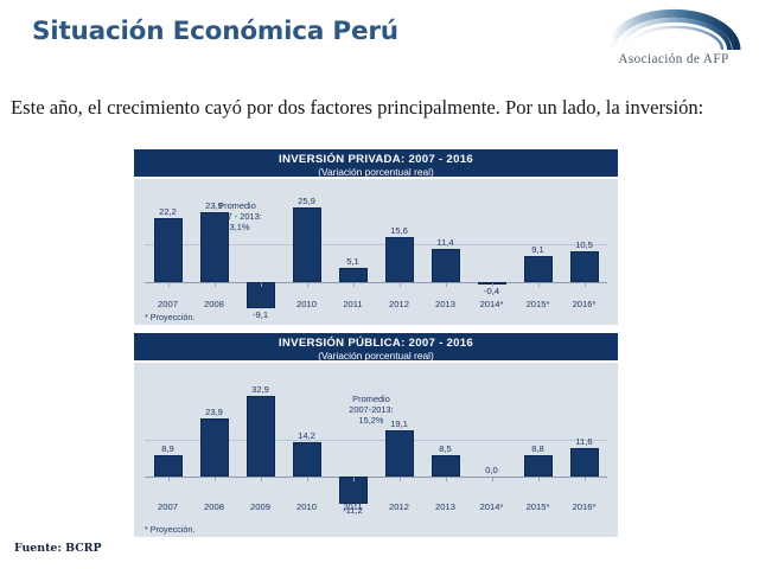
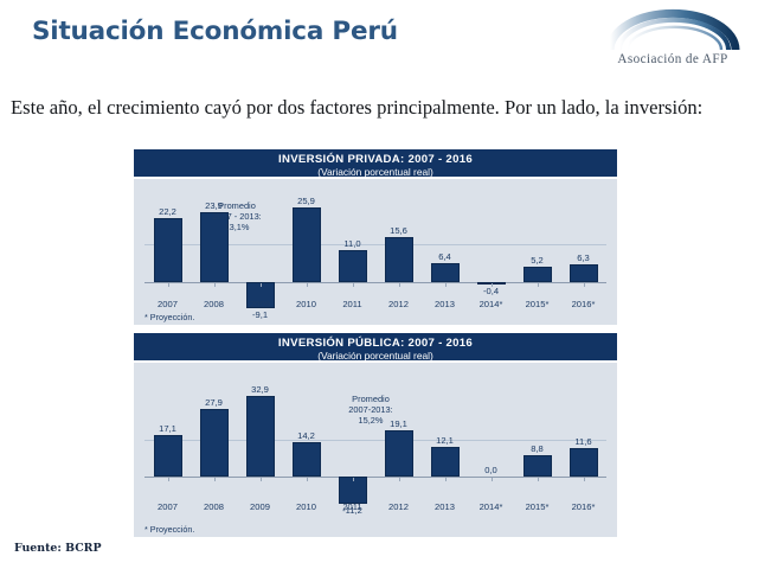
INVERSIÓN PRIVADA: 2007 - 2016/2011: 5,1 -> 11,0
INVERSIÓN PRIVADA: 2007 - 2016/2013: 11,4 -> 6,4
INVERSIÓN PRIVADA: 2007 - 2016/2015*: 9,1 -> 5,2
INVERSIÓN PRIVADA: 2007 - 2016/2016*: 10,5 -> 6,3
INVERSIÓN PÚBLICA: 2007 - 2016/2007: 8,9 -> 17,1
INVERSIÓN PÚBLICA: 2007 - 2016/2008: 23,9 -> 27,9
INVERSIÓN PÚBLICA: 2007 - 2016/2013: 8,5 -> 12,1
